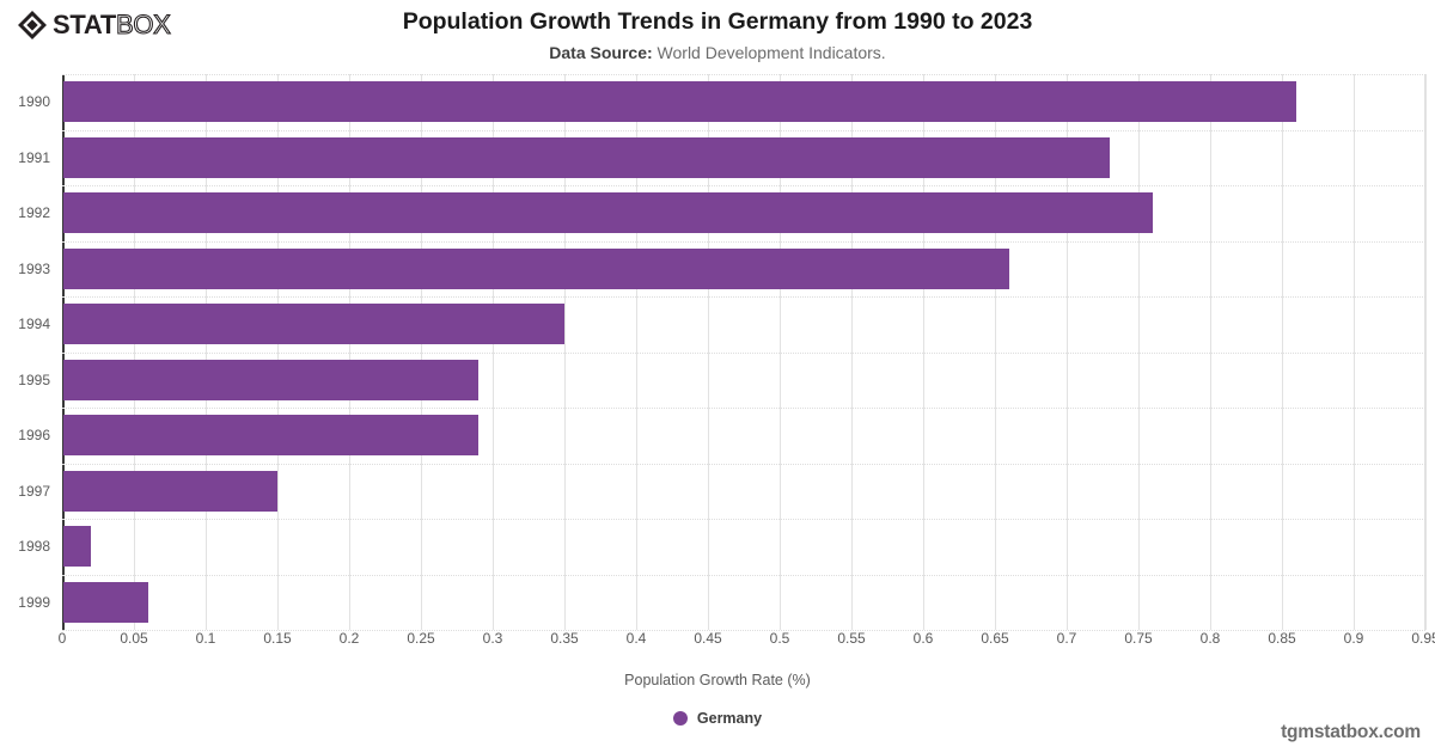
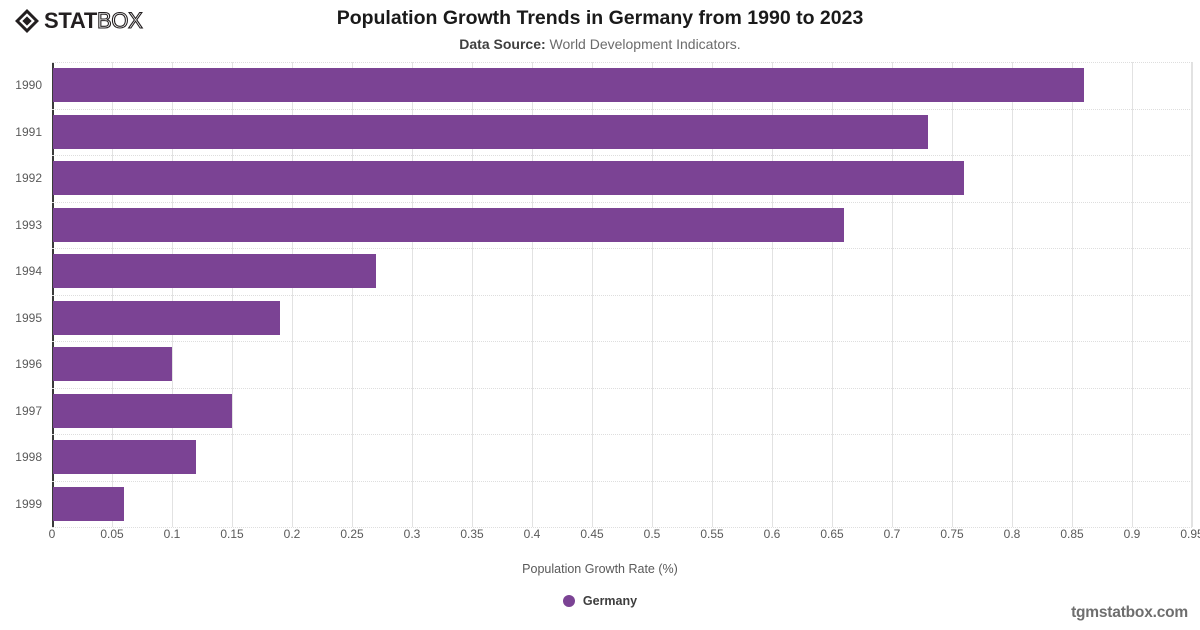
1994: 0.35 -> 0.27
1995: 0.29 -> 0.19
1996: 0.29 -> 0.10
1998: 0.02 -> 0.12
